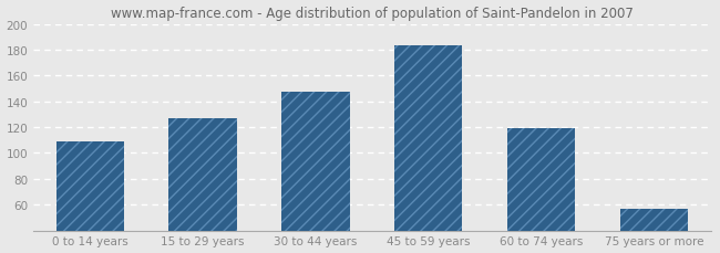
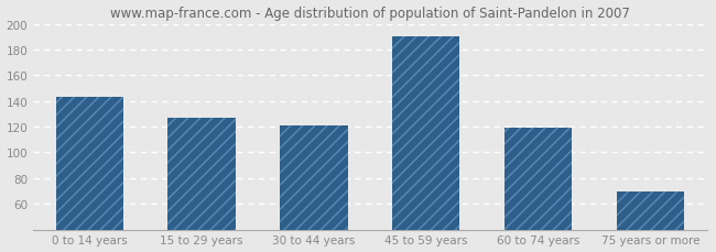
0 to 14 years: 109 -> 143
30 to 44 years: 147 -> 121
45 to 59 years: 183 -> 190
75 years or more: 57 -> 70
